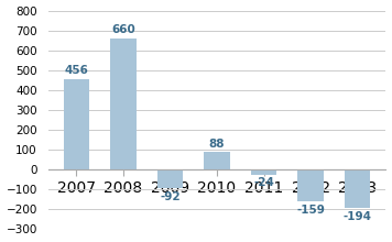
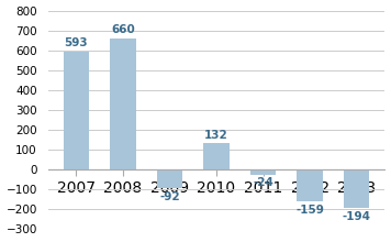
2007: 456 -> 593
2010: 88 -> 132
